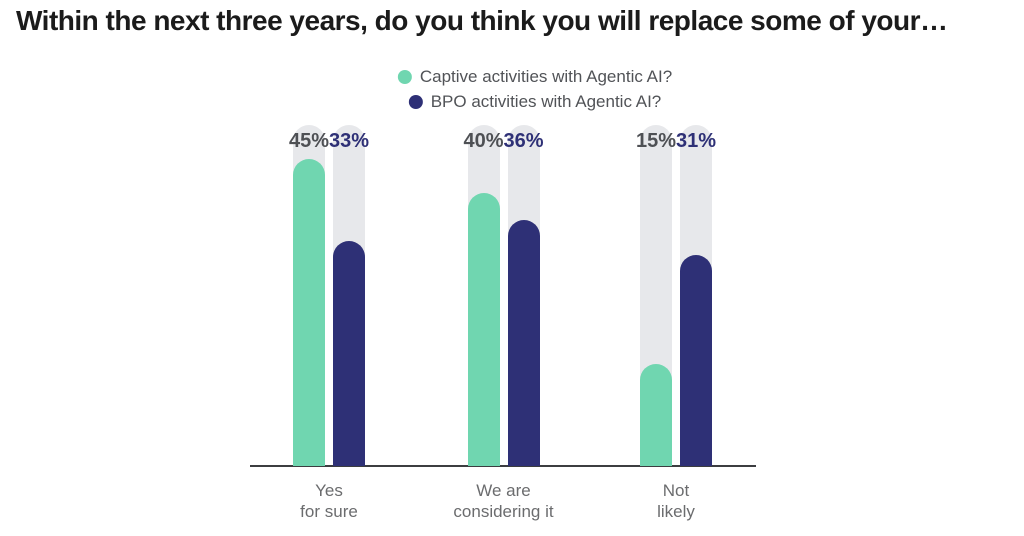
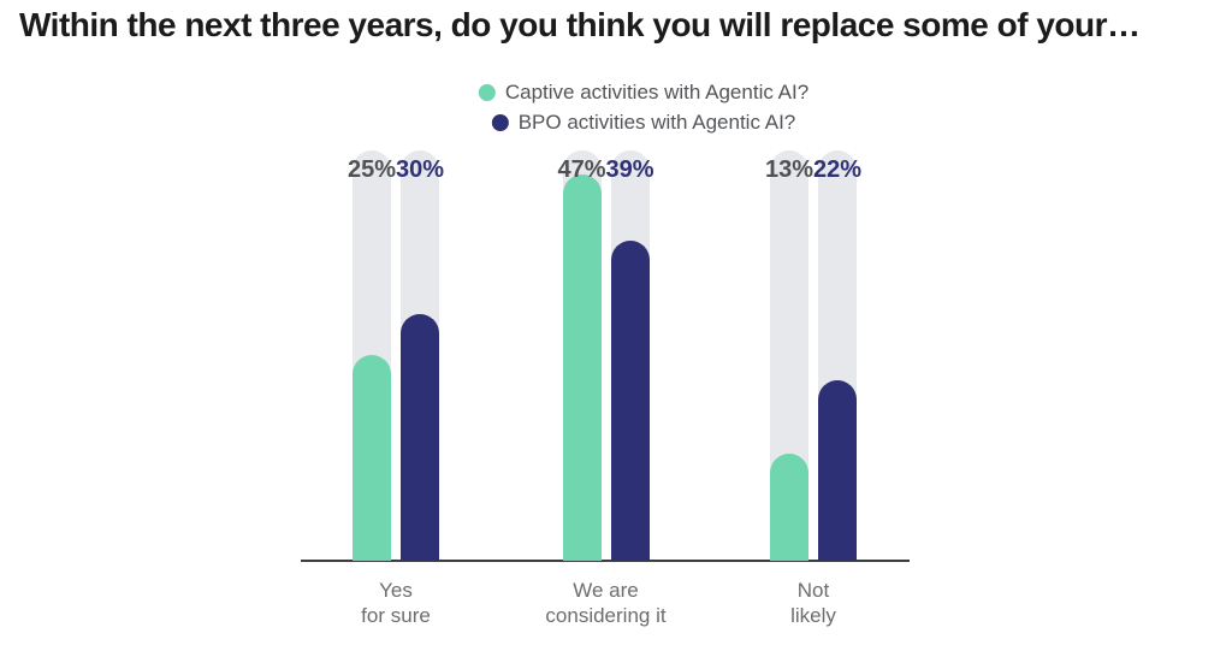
Captive activities with Agentic AI?/Yes for sure: 45% -> 25%
BPO activities with Agentic AI?/Yes for sure: 33% -> 30%
Captive activities with Agentic AI?/We are considering it: 40% -> 47%
BPO activities with Agentic AI?/We are considering it: 36% -> 39%
Captive activities with Agentic AI?/Not likely: 15% -> 13%
BPO activities with Agentic AI?/Not likely: 31% -> 22%
